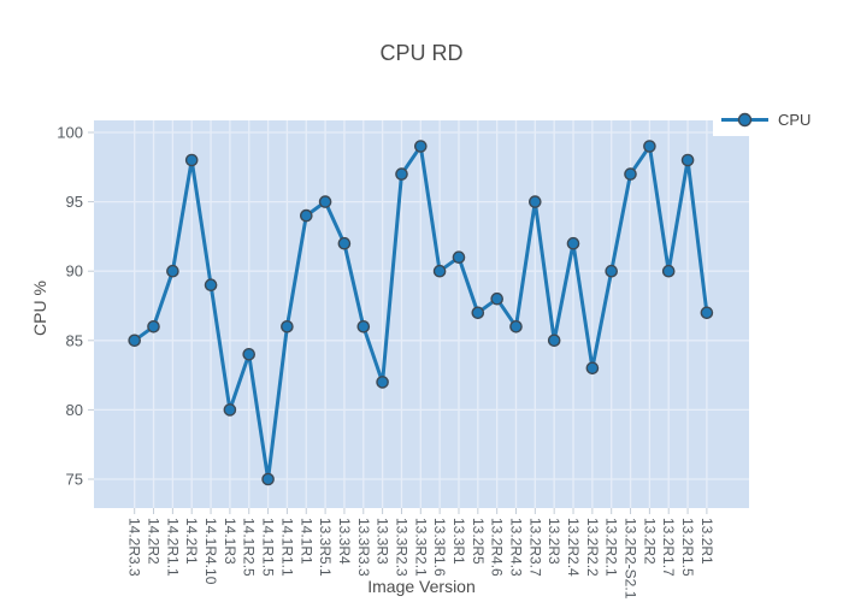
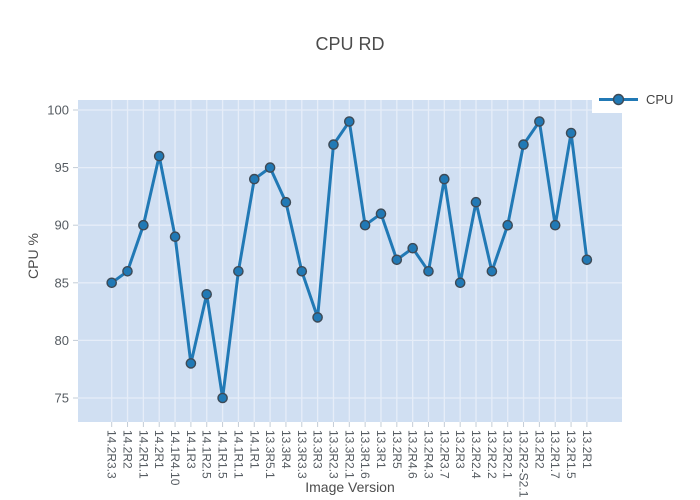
14.2R1: 98 -> 96
14.1R3: 80 -> 78
13.2R3.7: 95 -> 94
13.2R2.2: 83 -> 86
